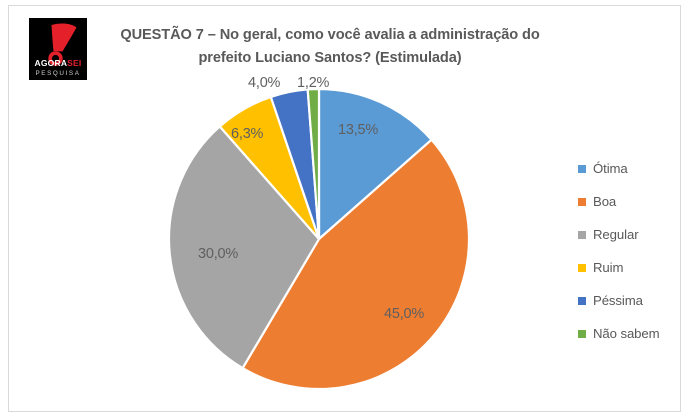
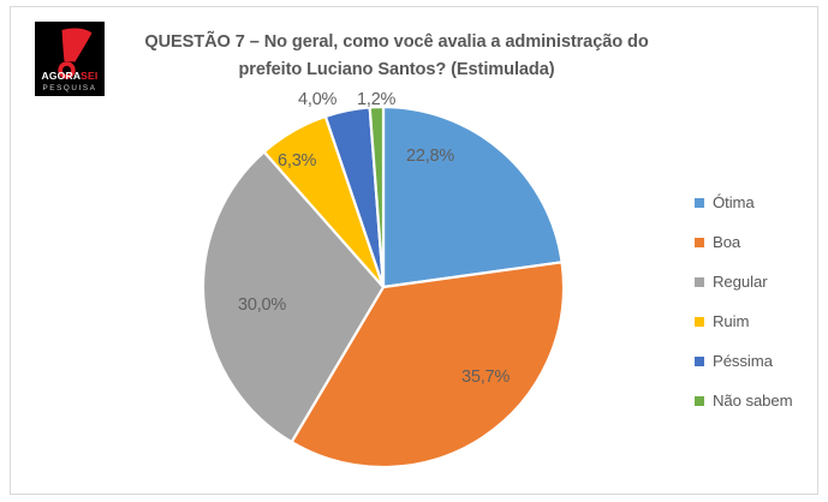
Ótima: 13,5% -> 22,8%
Boa: 45,0% -> 35,7%
